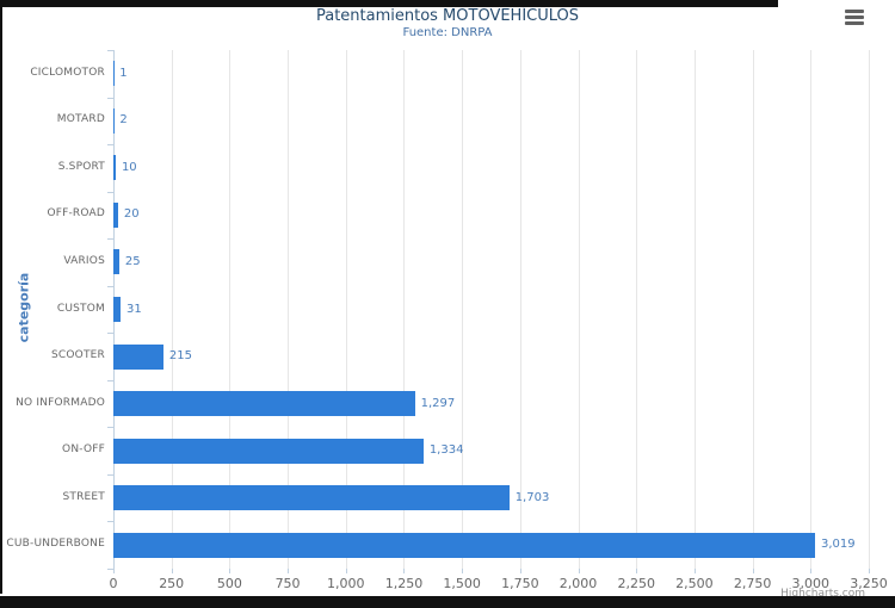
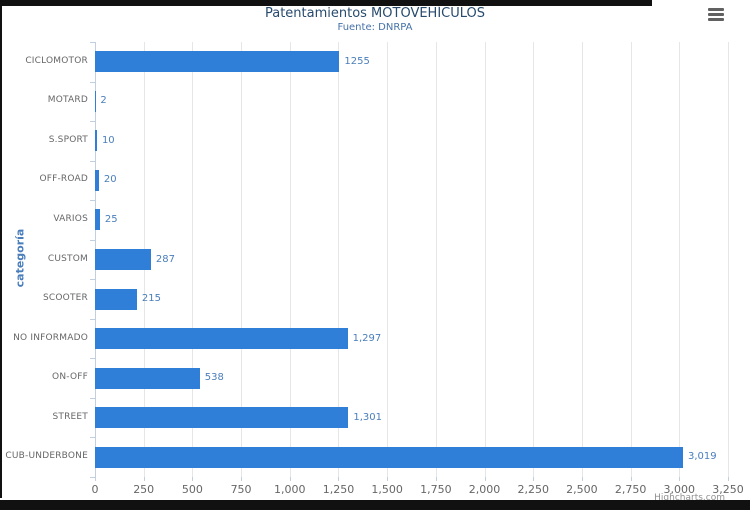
CICLOMOTOR: 1 -> 1255
CUSTOM: 31 -> 287
ON-OFF: 1,334 -> 538
STREET: 1,703 -> 1,301
